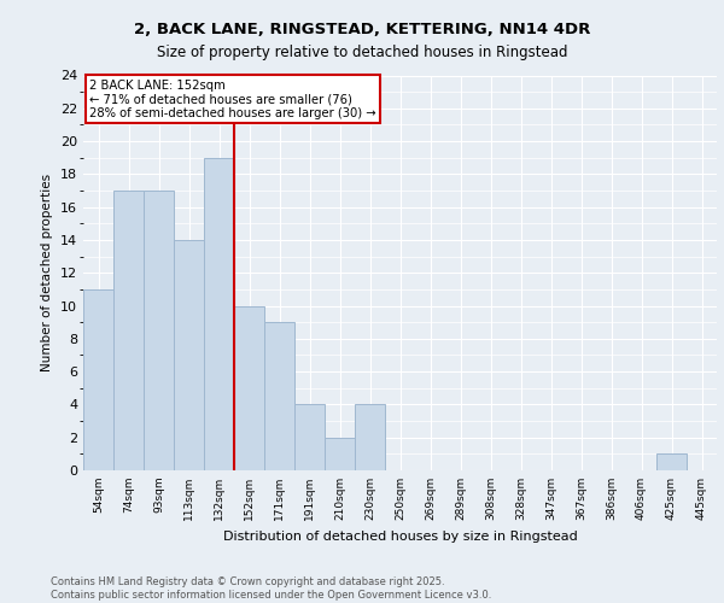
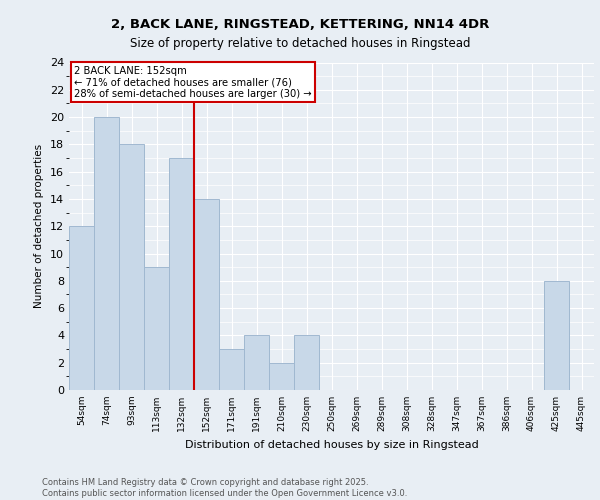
54sqm: 11 -> 12
74sqm: 17 -> 20
93sqm: 17 -> 18
113sqm: 14 -> 9
132sqm: 19 -> 17
152sqm: 10 -> 14
171sqm: 9 -> 3
425sqm: 1 -> 8
